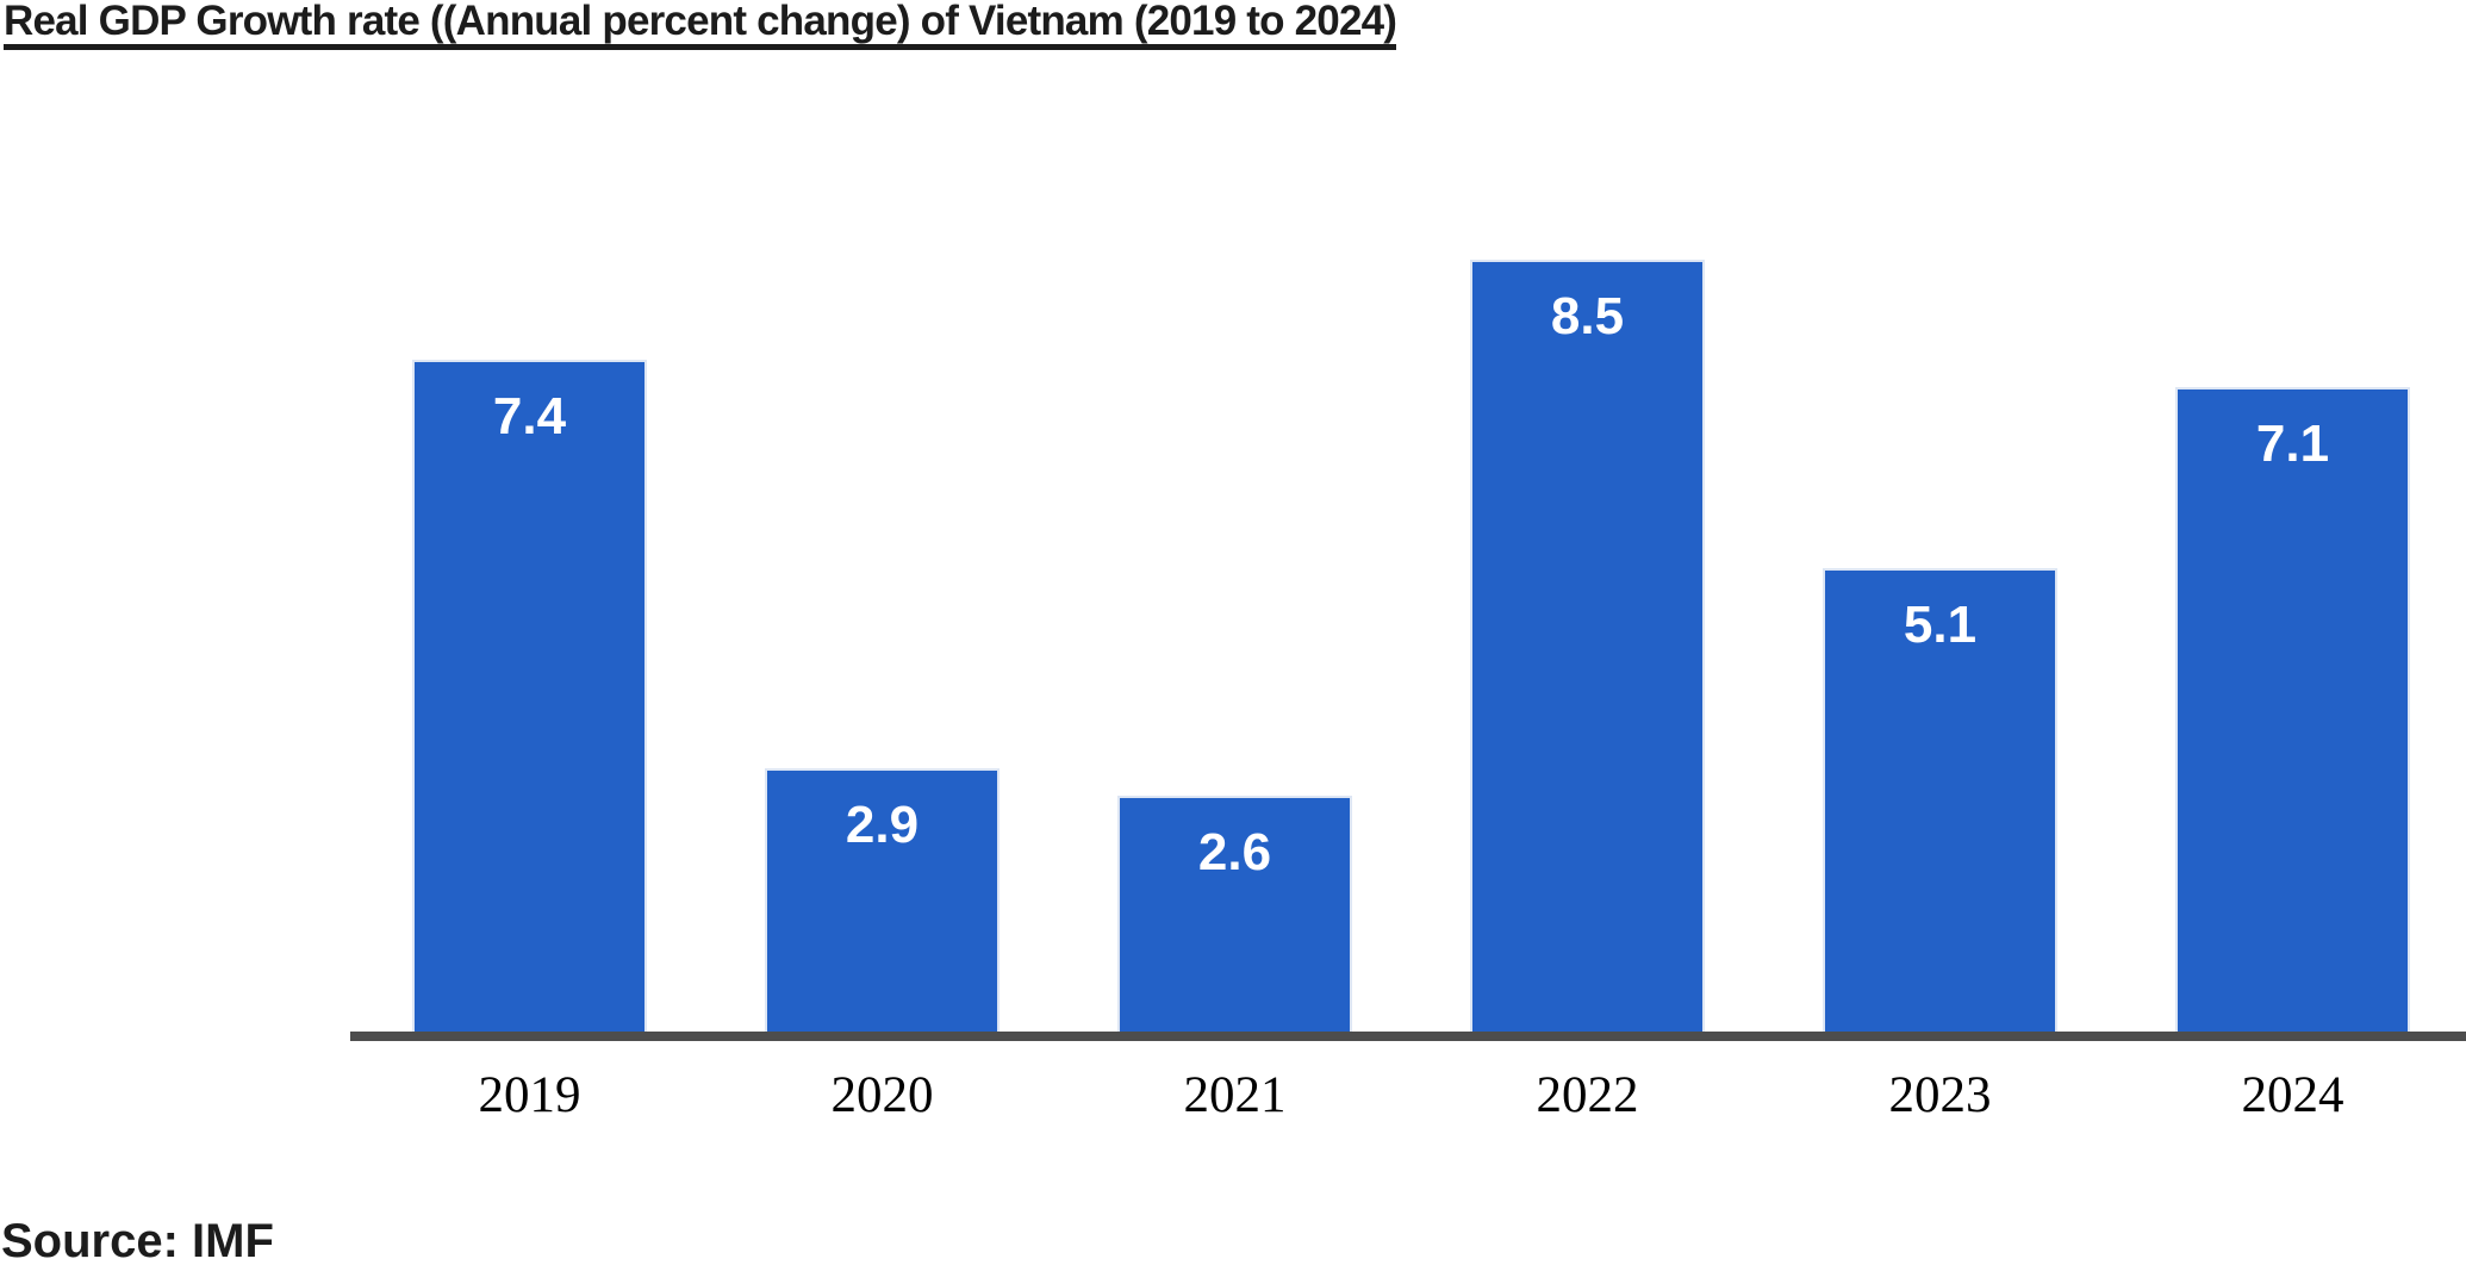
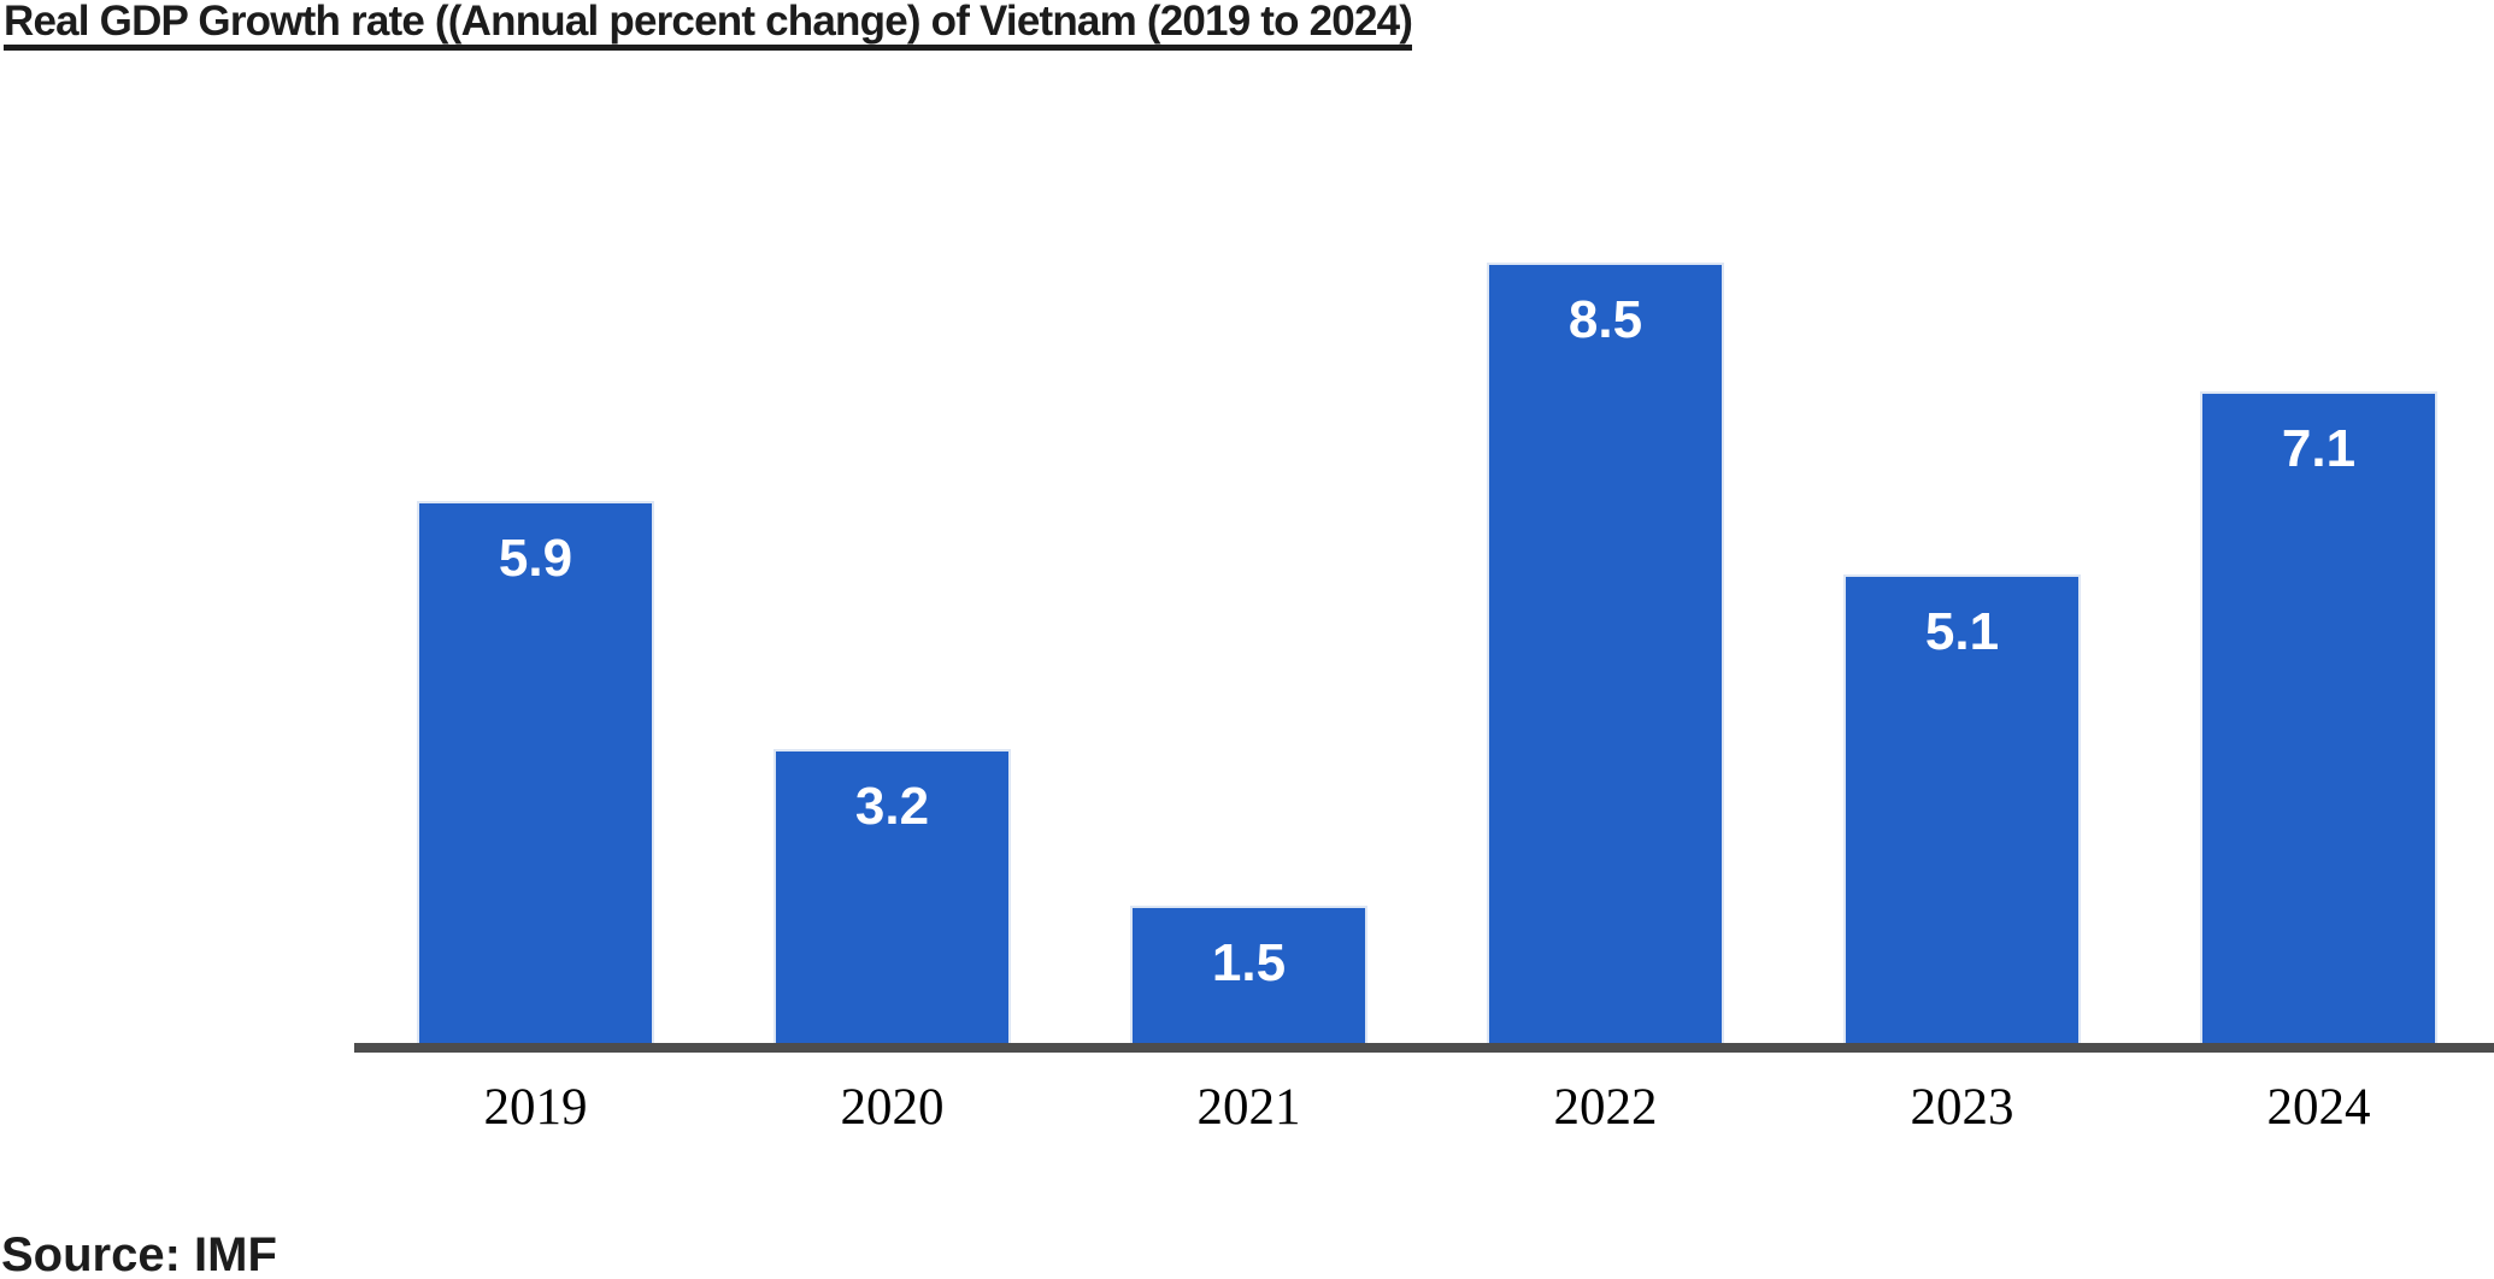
2019: 7.4 -> 5.9
2020: 2.9 -> 3.2
2021: 2.6 -> 1.5
